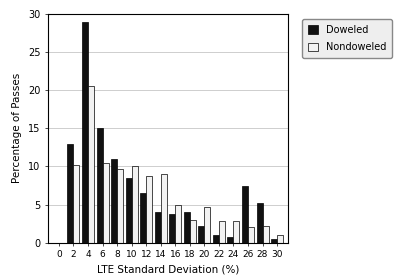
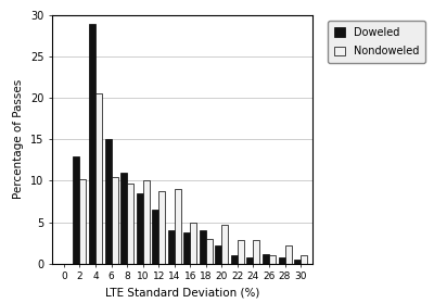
Doweled/26: 7.4 -> 1.2
Nondoweled/26: 2.0 -> 1.0
Doweled/28: 5.2 -> 0.8
